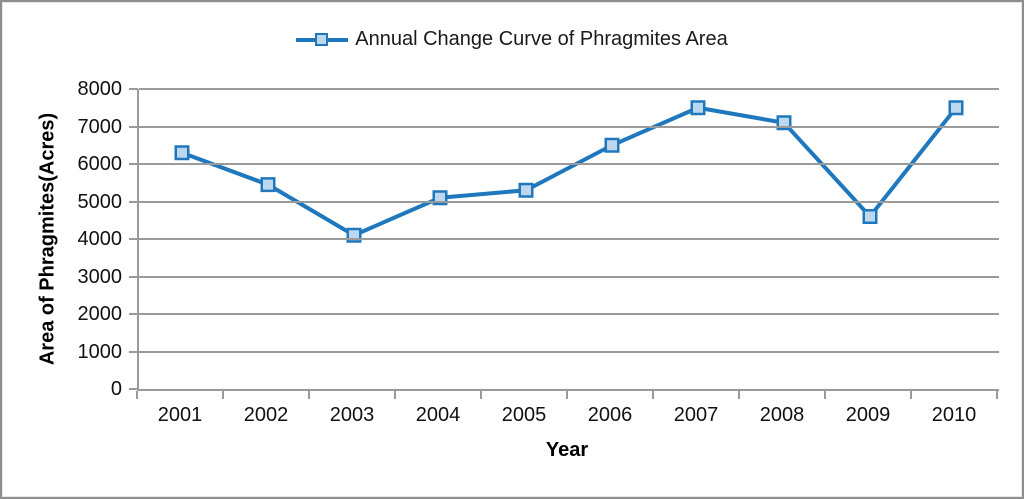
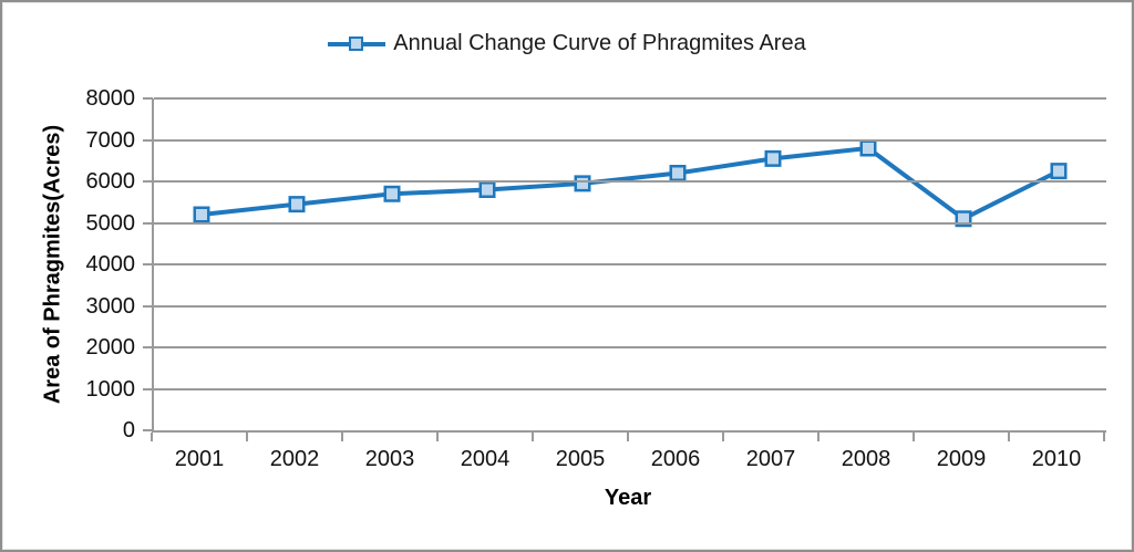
2001: 6300 -> 5200
2003: 4100 -> 5700
2004: 5100 -> 5800
2005: 5300 -> 6000
2006: 6500 -> 6200
2007: 7500 -> 6600
2008: 7100 -> 6800
2009: 4600 -> 5100
2010: 7500 -> 6200
